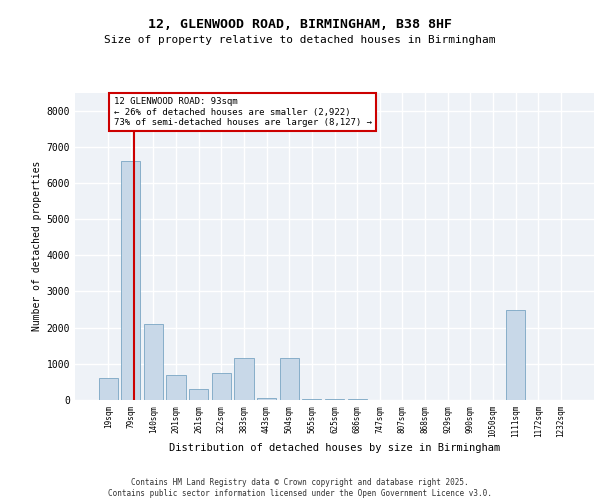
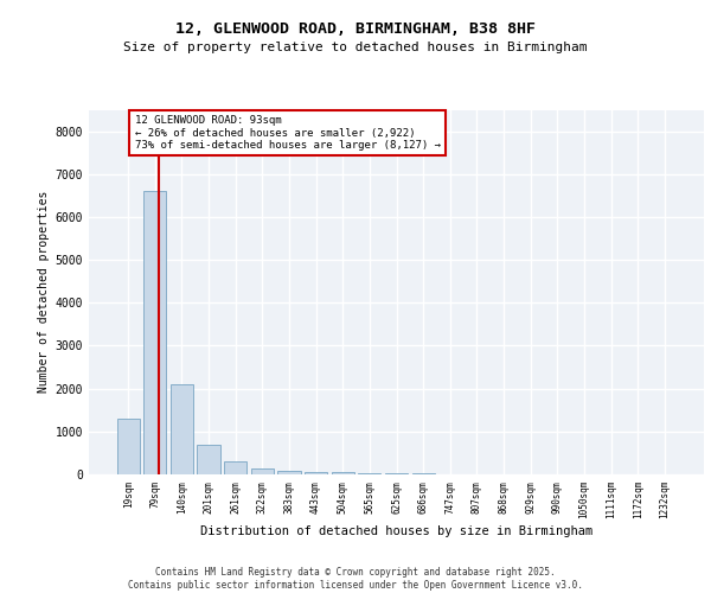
19sqm: 600 -> 1300
322sqm: 750 -> 150
383sqm: 1150 -> 90
504sqm: 1150 -> 50
1111sqm: 2500 -> 0
